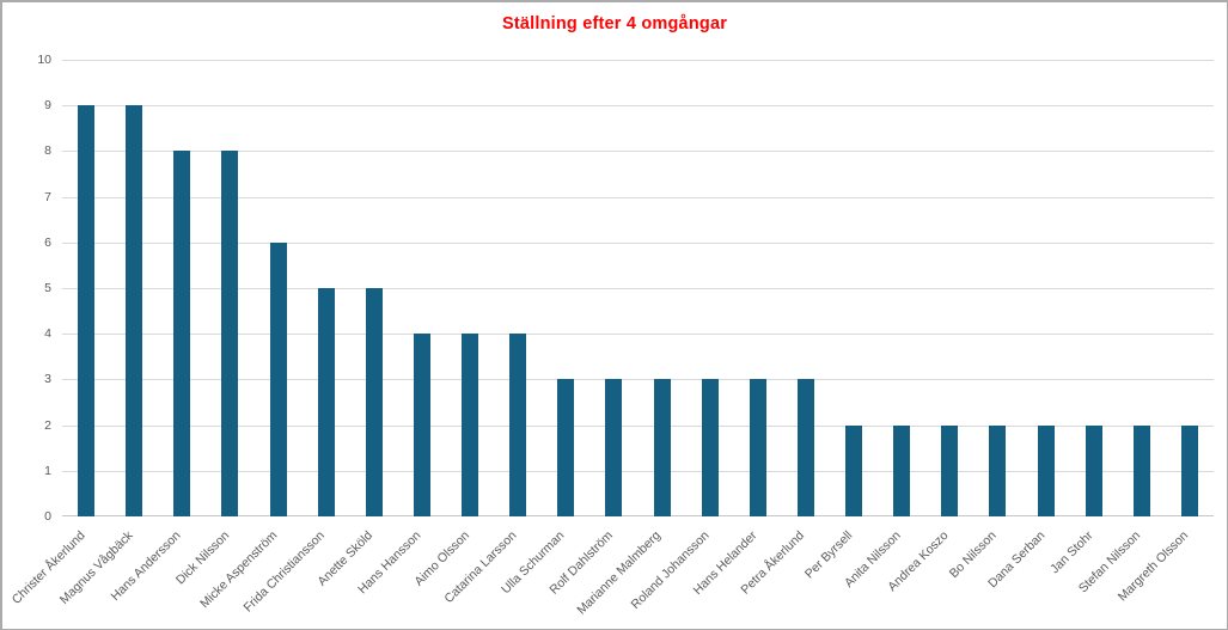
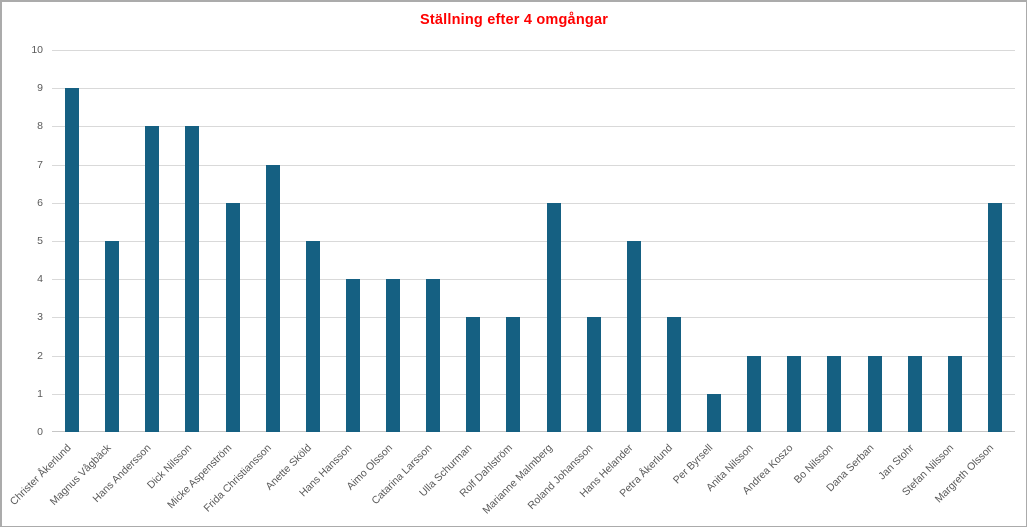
Magnus Vågbäck: 9 -> 5
Frida Christiansson: 5 -> 7
Marianne Malmberg: 3 -> 6
Hans Helander: 3 -> 5
Per Byrsell: 2 -> 1
Margreth Olsson: 2 -> 6
